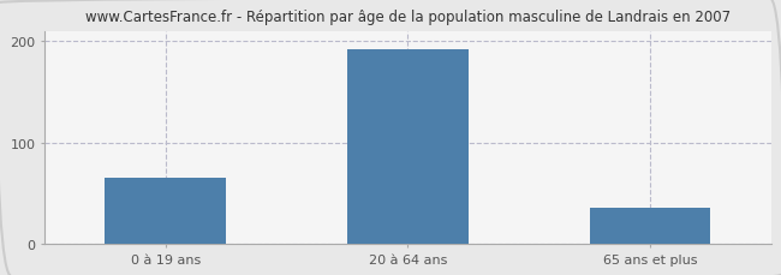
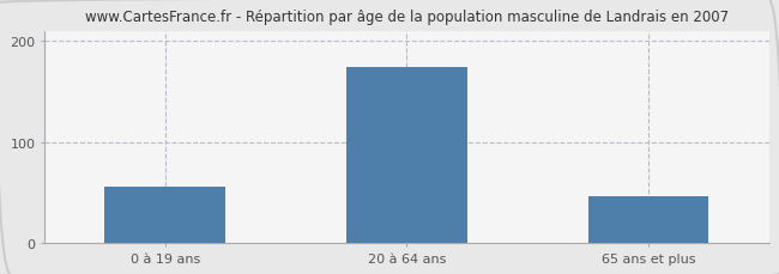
0 à 19 ans: 65 -> 56
20 à 64 ans: 192 -> 174
65 ans et plus: 35 -> 46
